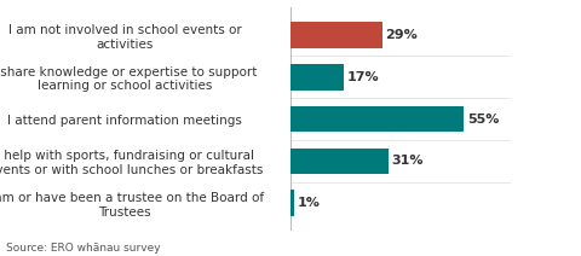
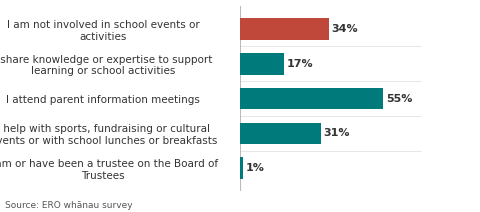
I am not involved in school events or activities: 29% -> 34%
